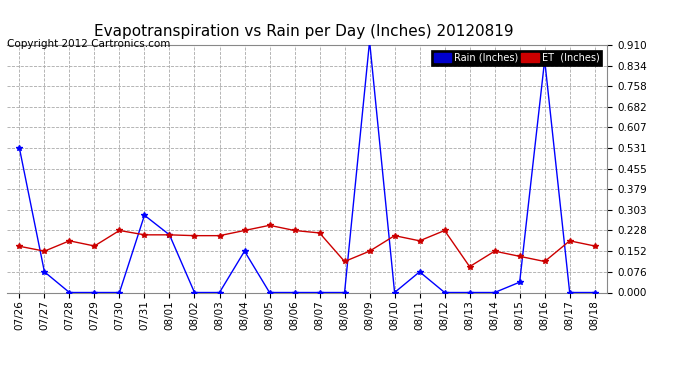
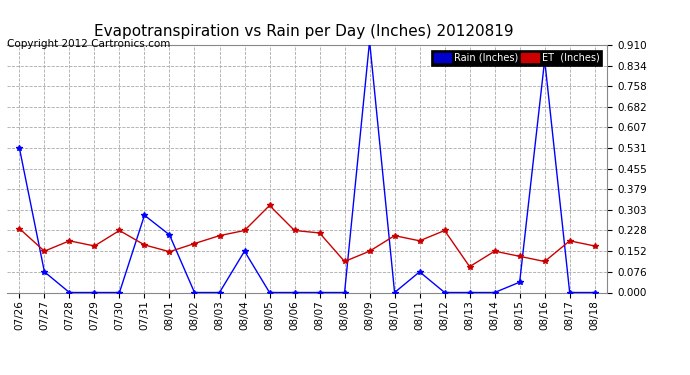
ET (Inches)/07/26: 0.170 -> 0.235
ET (Inches)/07/31: 0.212 -> 0.175
ET (Inches)/08/01: 0.212 -> 0.150
ET (Inches)/08/02: 0.209 -> 0.180
ET (Inches)/08/05: 0.247 -> 0.320
